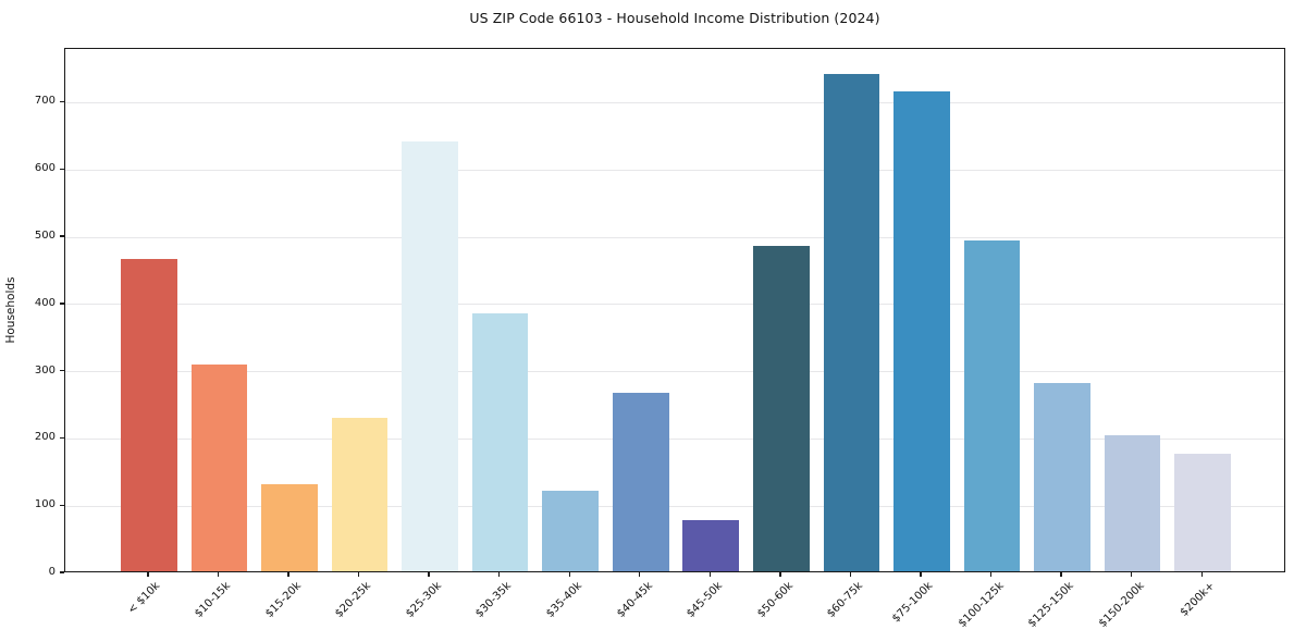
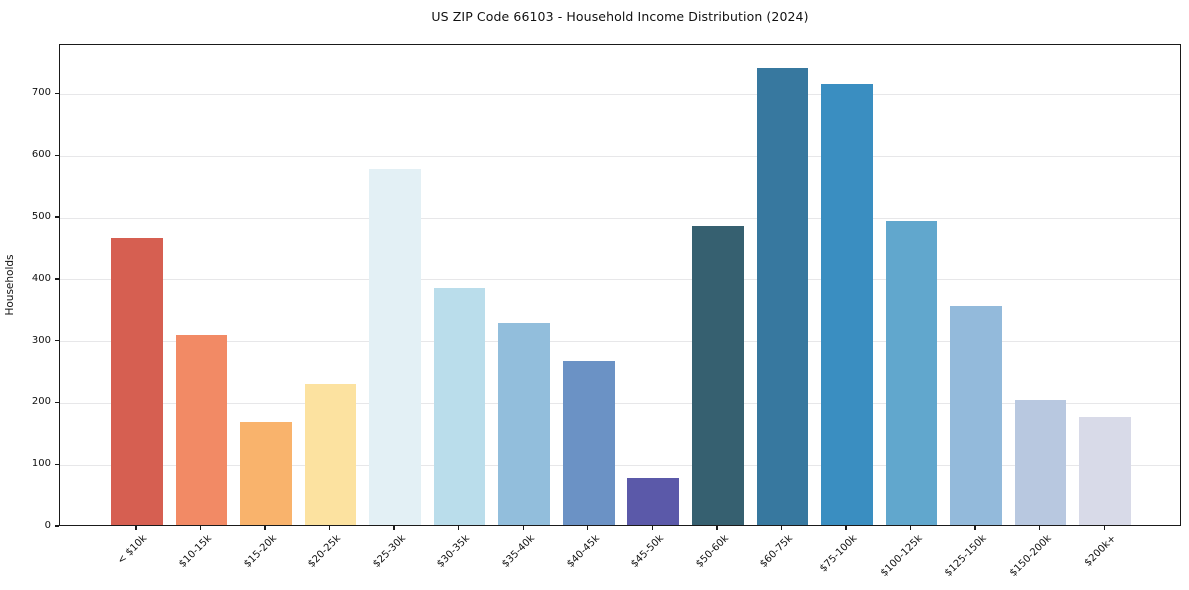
$15-20k: 130 -> 170
$25-30k: 640 -> 580
$35-40k: 120 -> 330
$125-150k: 280 -> 360
